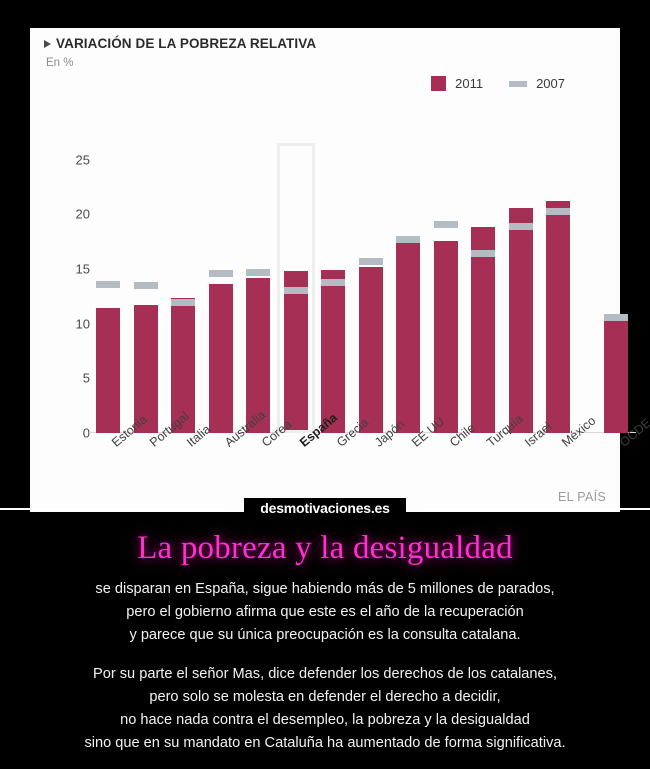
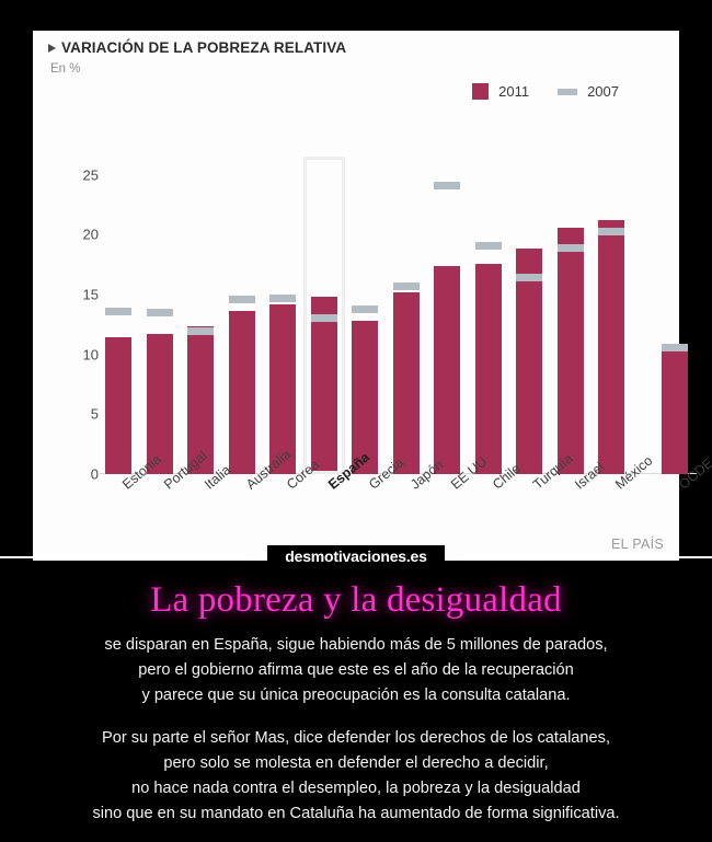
2011/Grecia: 14.9 -> 12.8
2007/EE UU: 17.7 -> 24.1
